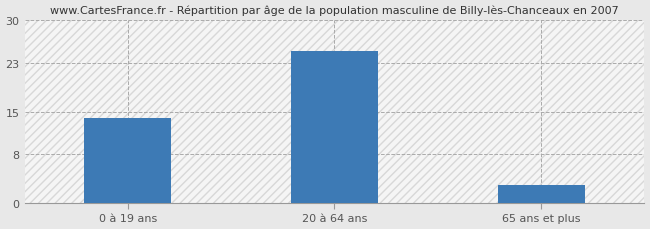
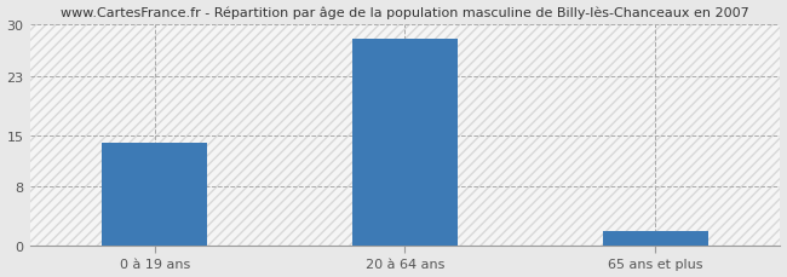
20 à 64 ans: 25 -> 28
65 ans et plus: 3 -> 2
